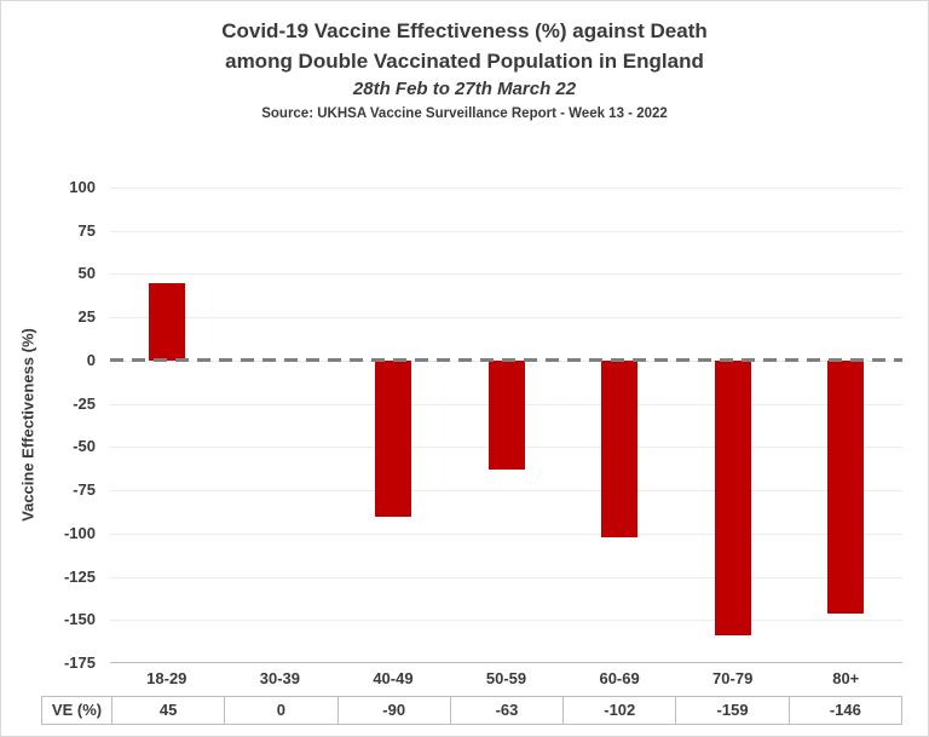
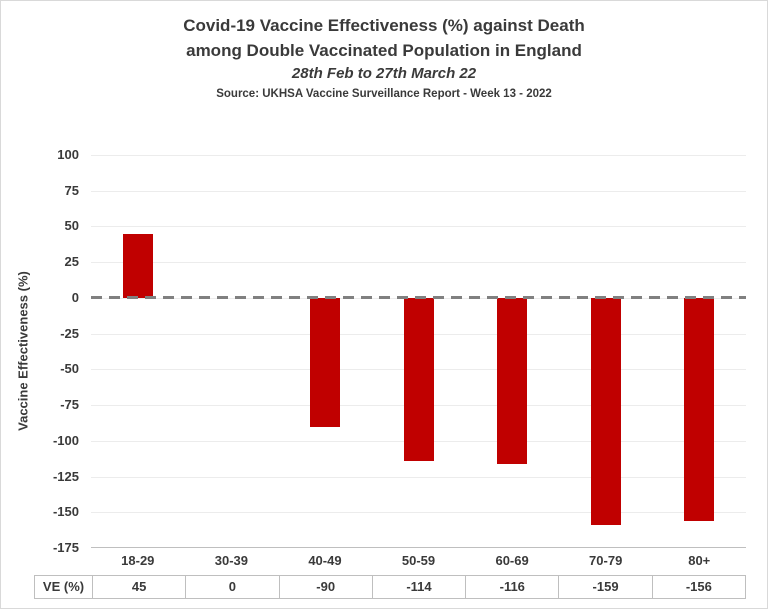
50-59: -63 -> -114
60-69: -102 -> -116
80+: -146 -> -156
